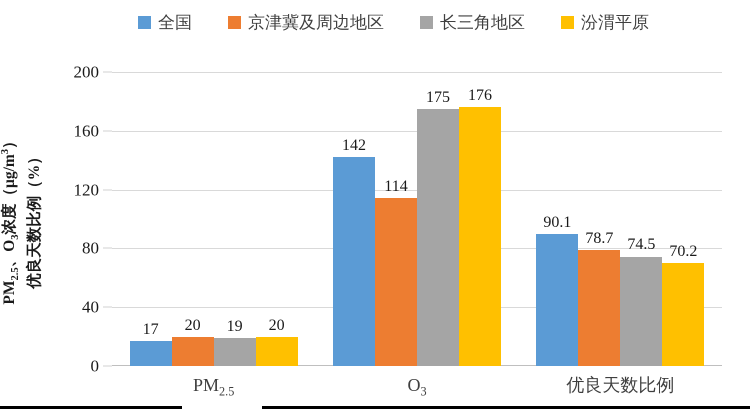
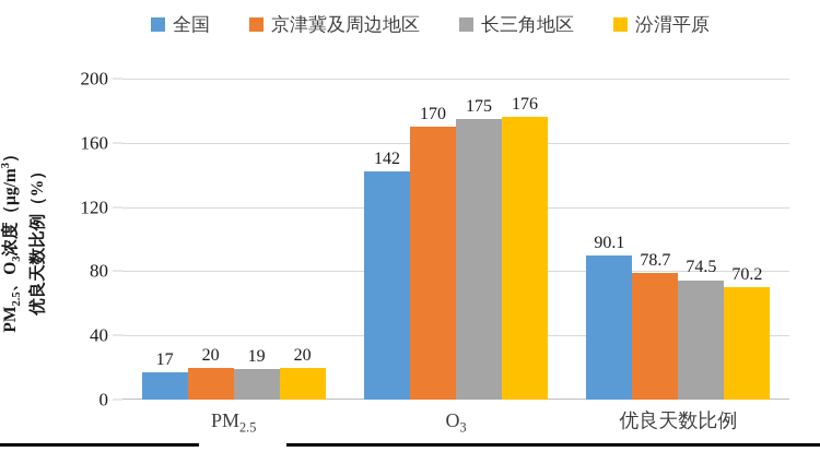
京津冀及周边地区/O3: 114 -> 170
